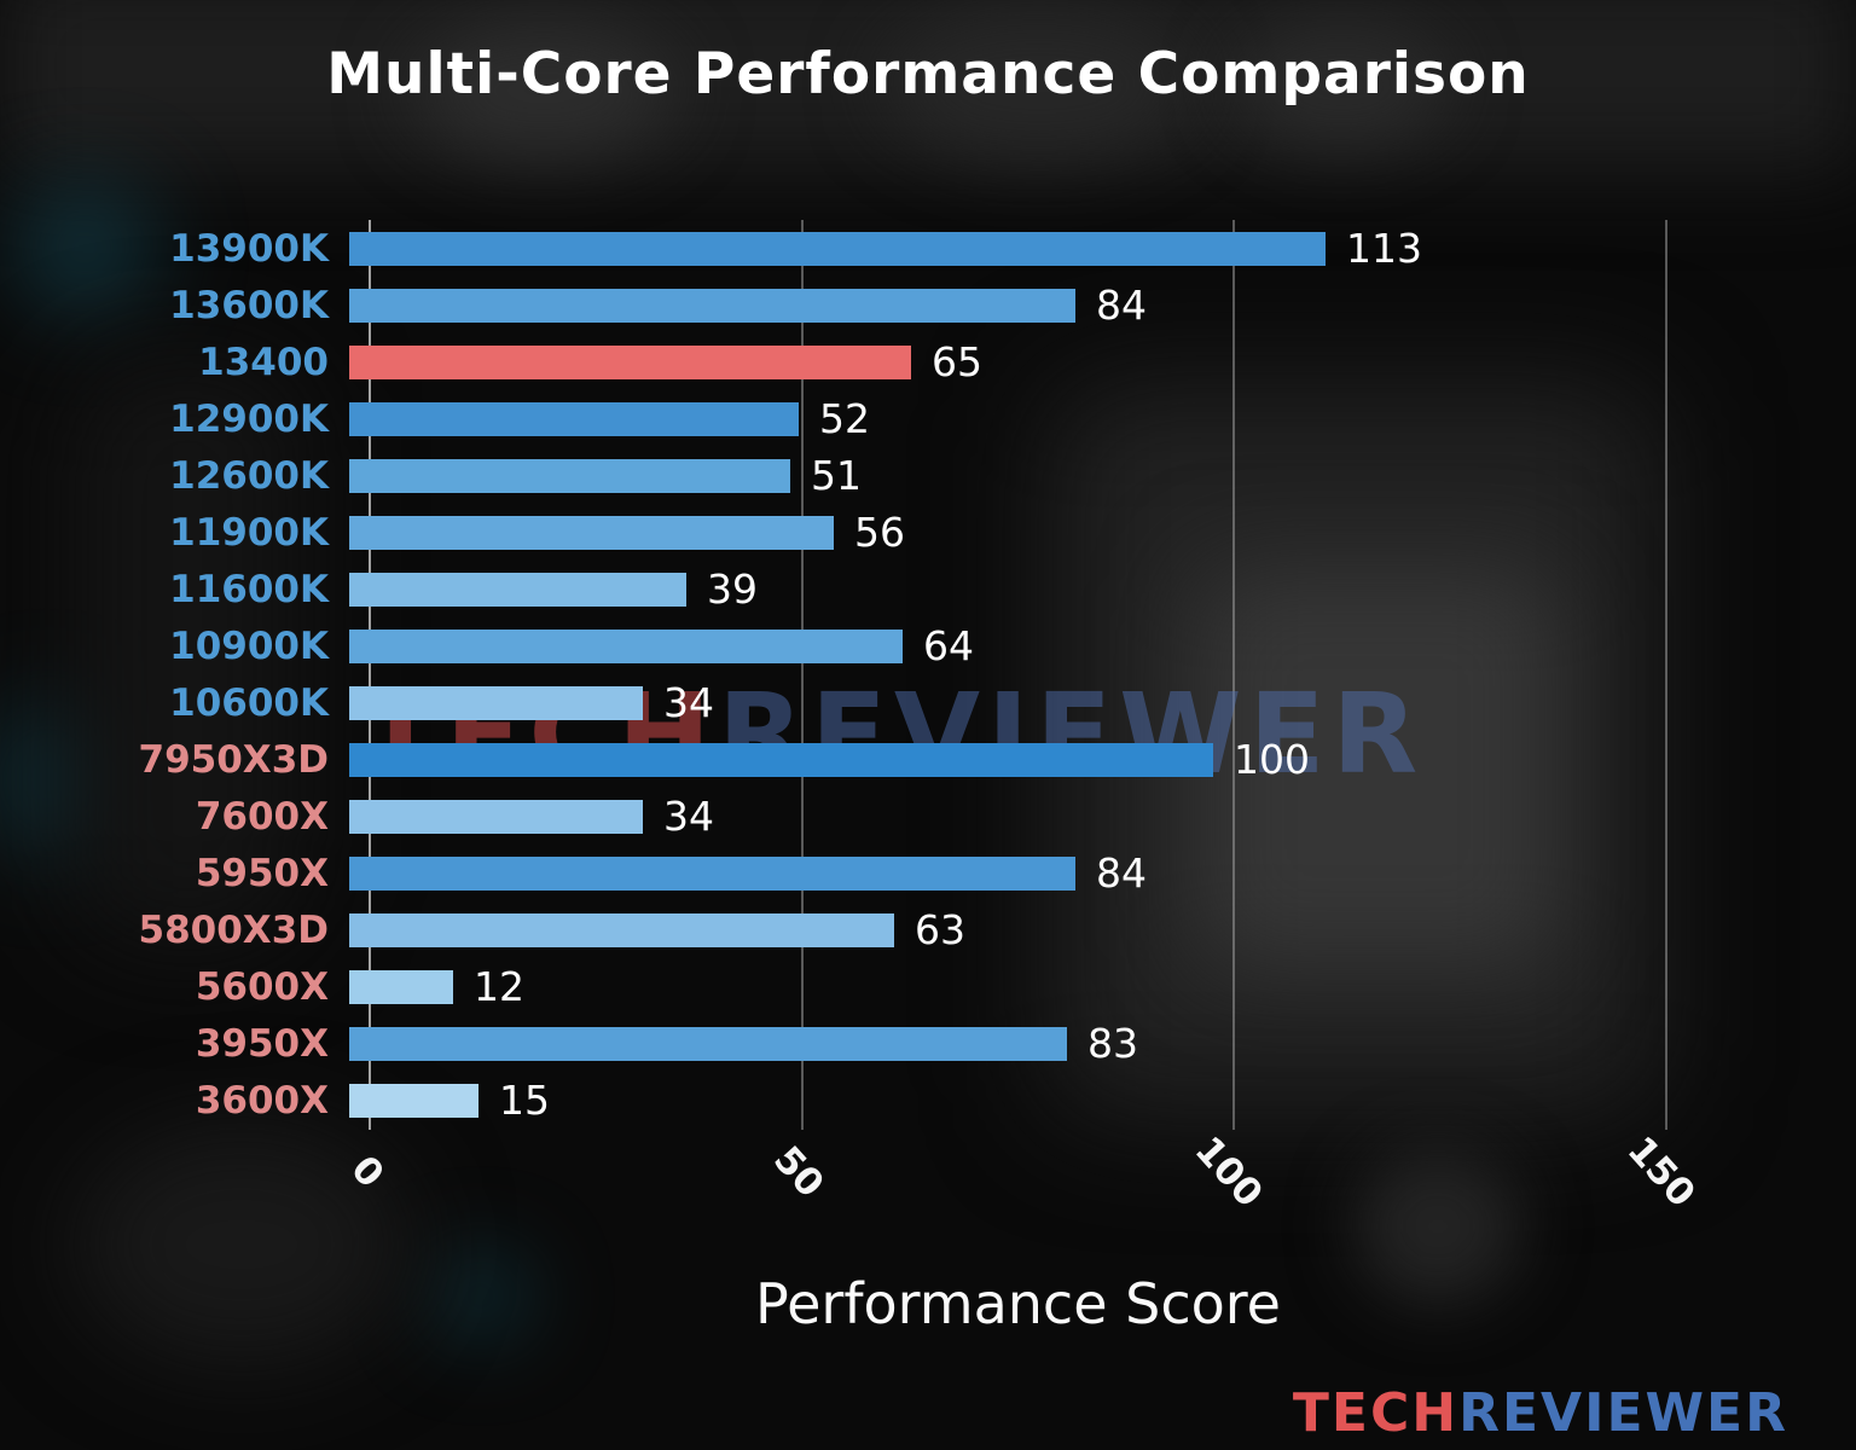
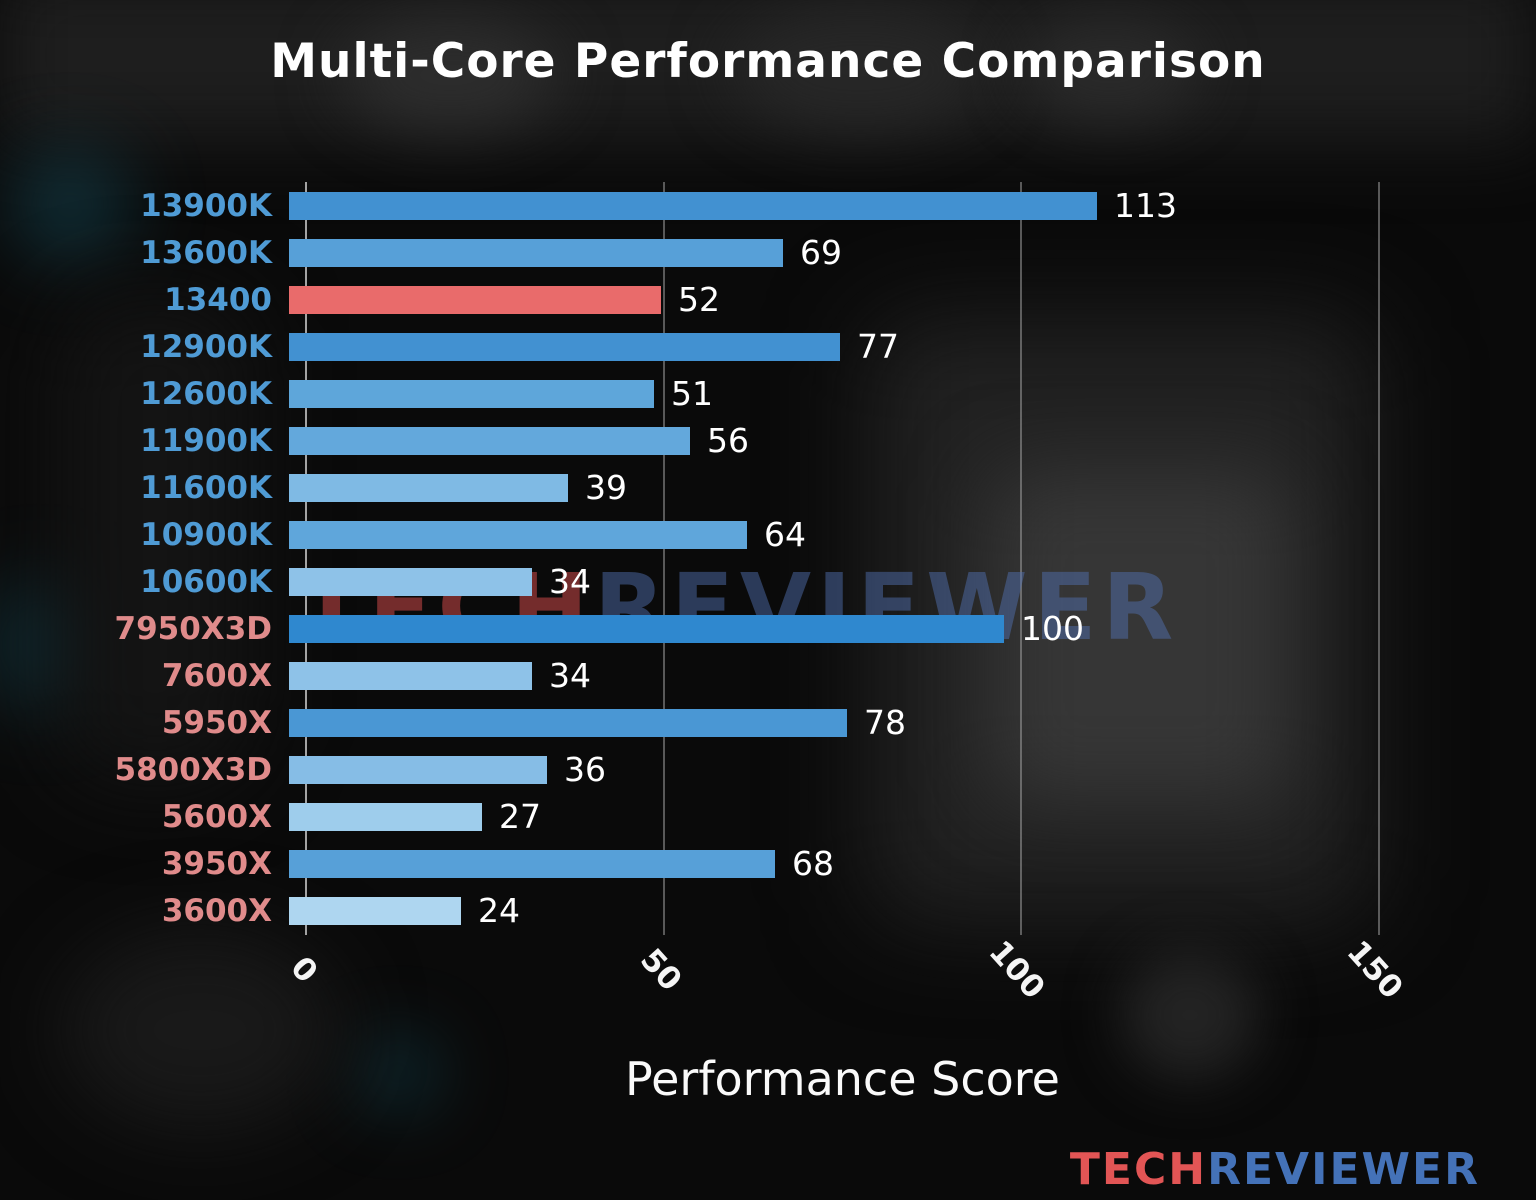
13600K: 84 -> 69
13400: 65 -> 52
12900K: 52 -> 77
5950X: 84 -> 78
5800X3D: 63 -> 36
5600X: 12 -> 27
3950X: 83 -> 68
3600X: 15 -> 24
